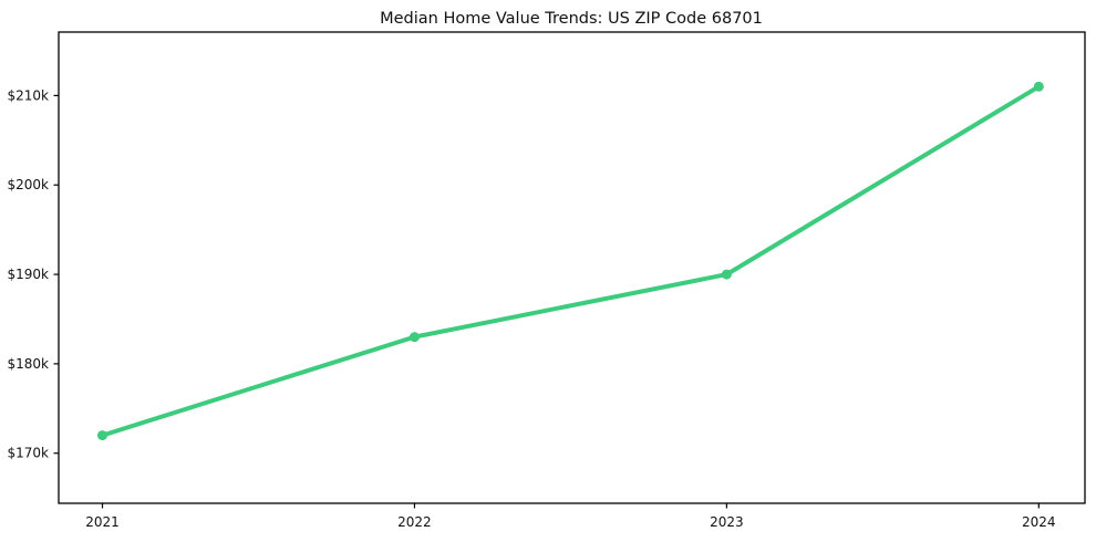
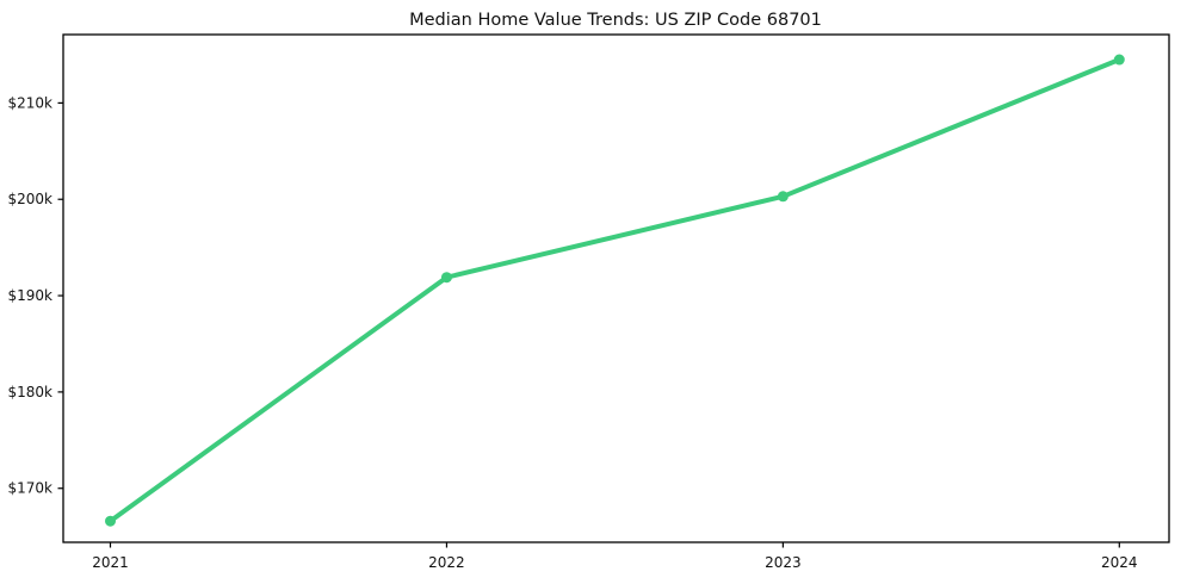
2021: $172k -> $167k
2022: $183k -> $192k
2023: $190k -> $200k
2024: $211k -> $214k
